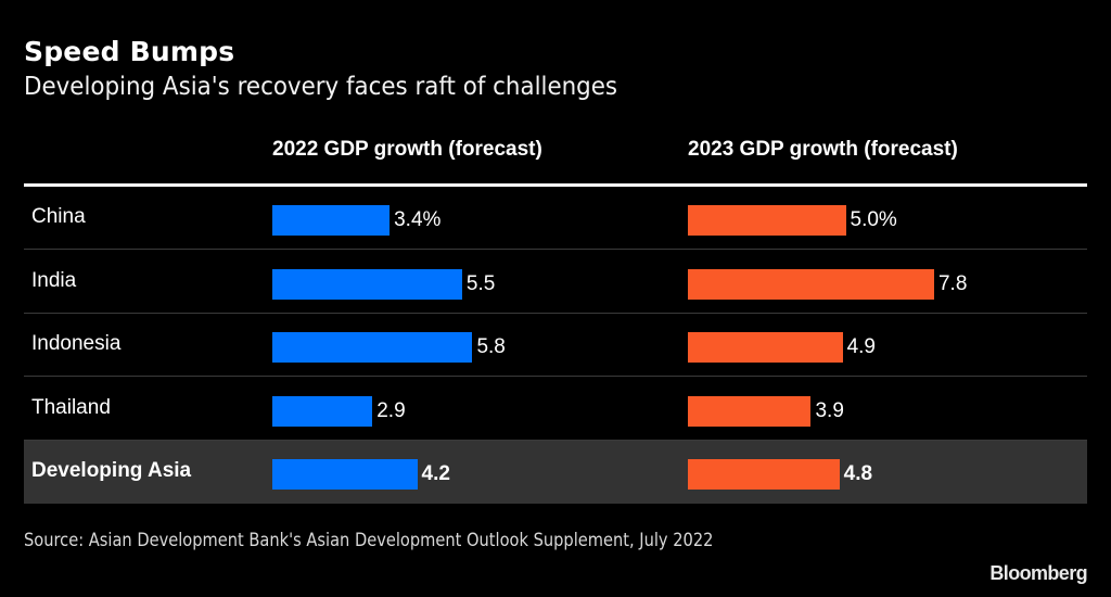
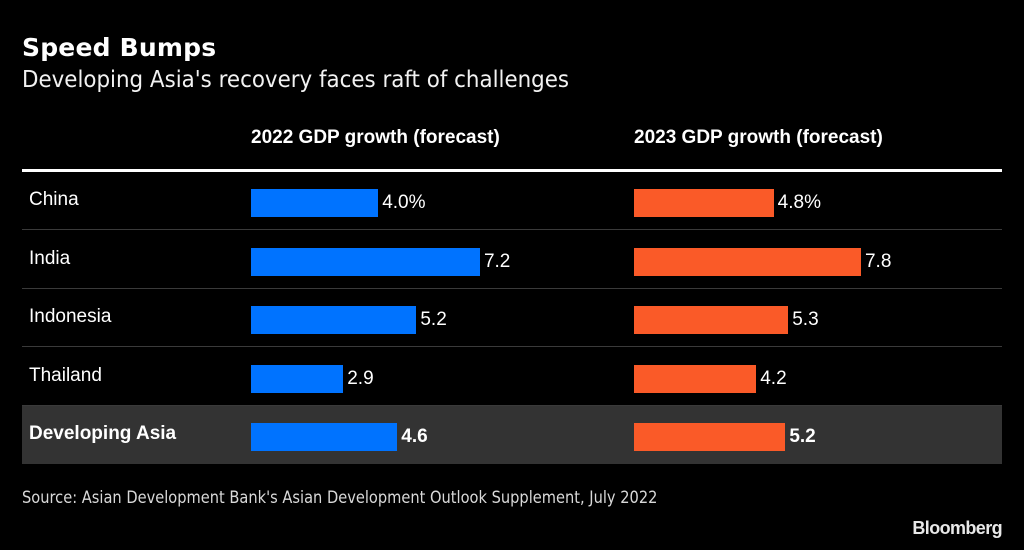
2022 GDP growth (forecast)/China: 3.4% -> 4.0%
2023 GDP growth (forecast)/China: 5.0% -> 4.8%
2022 GDP growth (forecast)/India: 5.5 -> 7.2
2022 GDP growth (forecast)/Indonesia: 5.8 -> 5.2
2023 GDP growth (forecast)/Indonesia: 4.9 -> 5.3
2023 GDP growth (forecast)/Thailand: 3.9 -> 4.2
2022 GDP growth (forecast)/Developing Asia: 4.2 -> 4.6
2023 GDP growth (forecast)/Developing Asia: 4.8 -> 5.2
